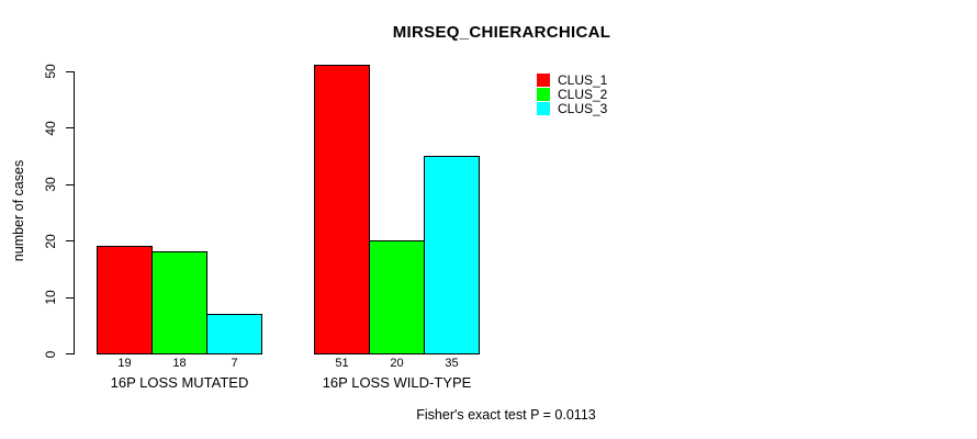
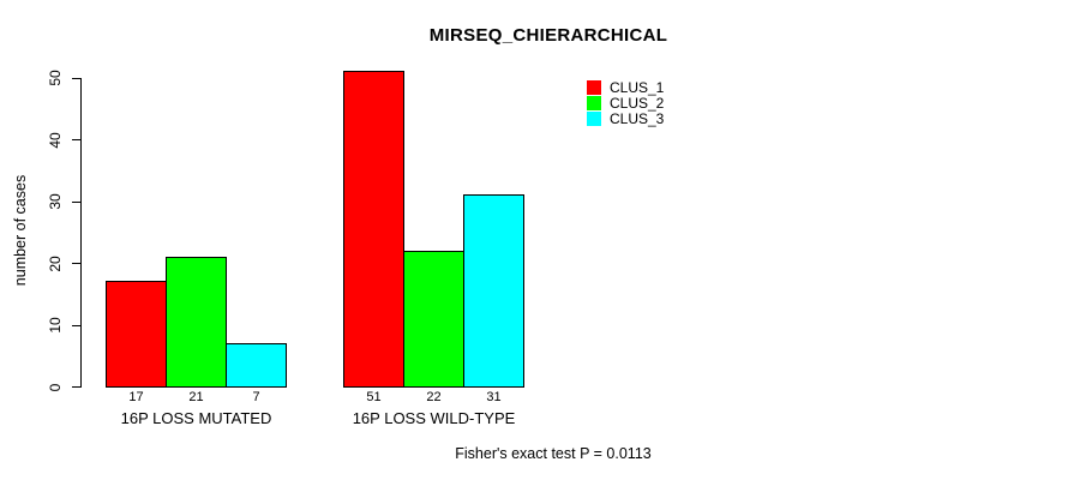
CLUS_1/16P LOSS MUTATED: 19 -> 17
CLUS_2/16P LOSS MUTATED: 18 -> 21
CLUS_2/16P LOSS WILD-TYPE: 20 -> 22
CLUS_3/16P LOSS WILD-TYPE: 35 -> 31
